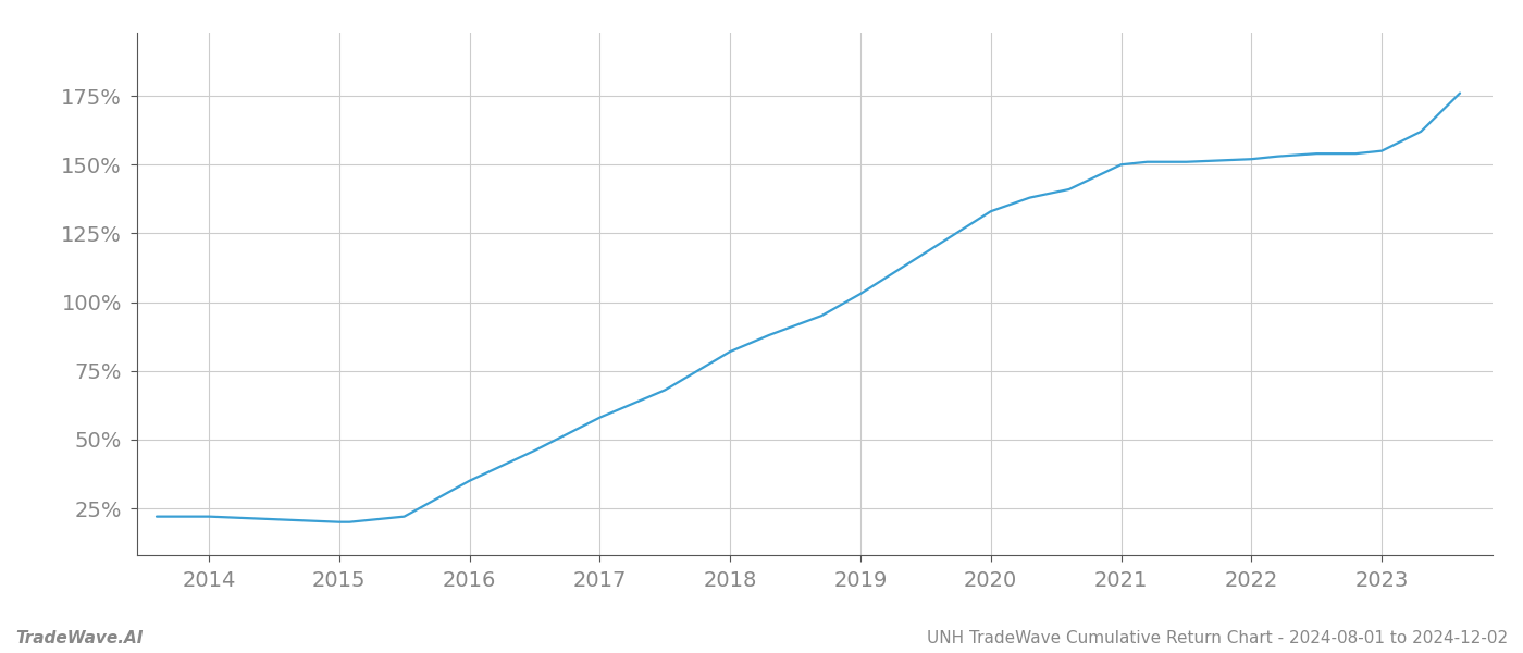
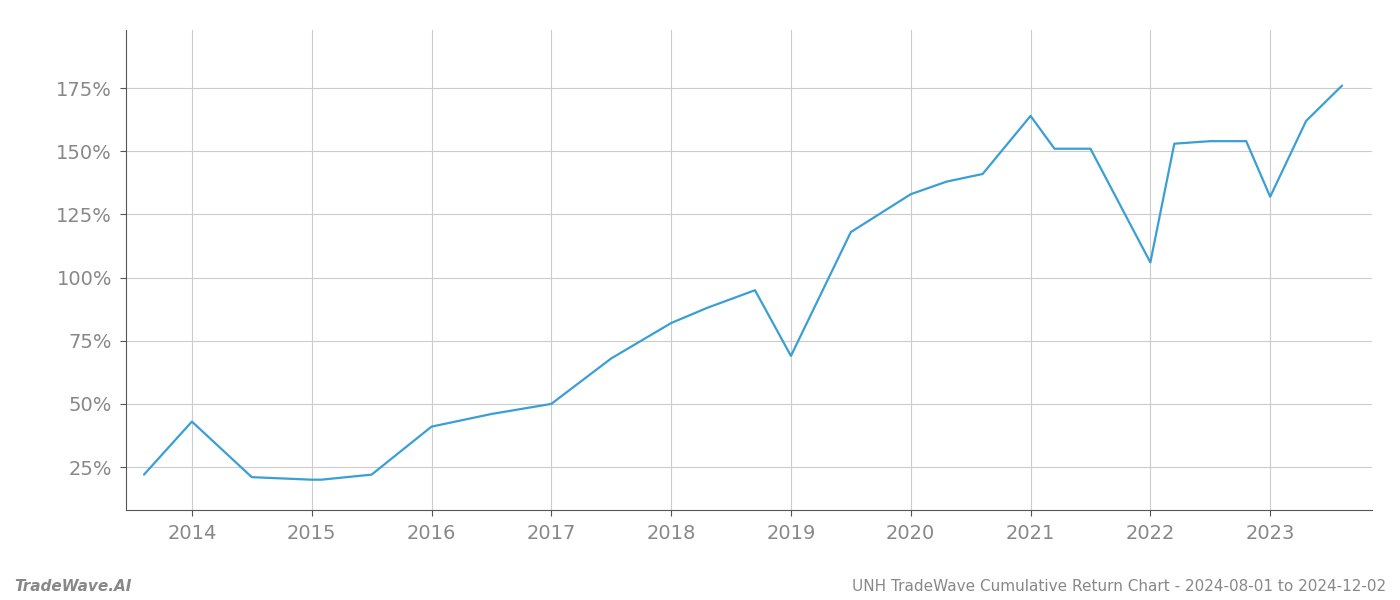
2014: 22% -> 43%
2016: 35% -> 41%
2017: 58% -> 50%
2019: 103% -> 69%
2021: 150% -> 164%
2022: 152% -> 106%
2023: 155% -> 132%
